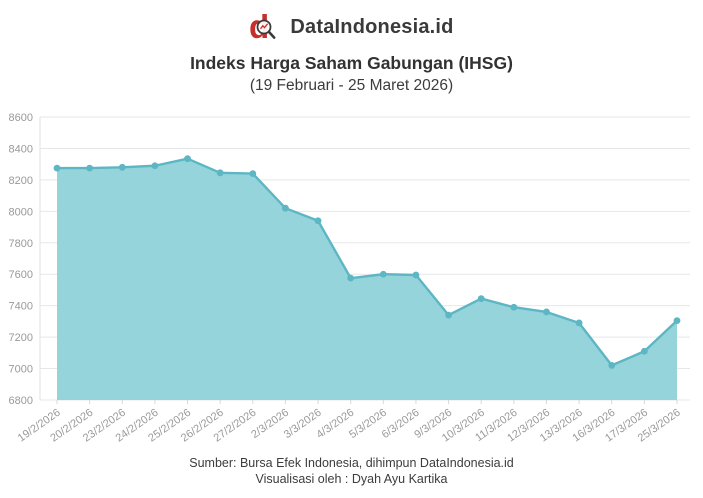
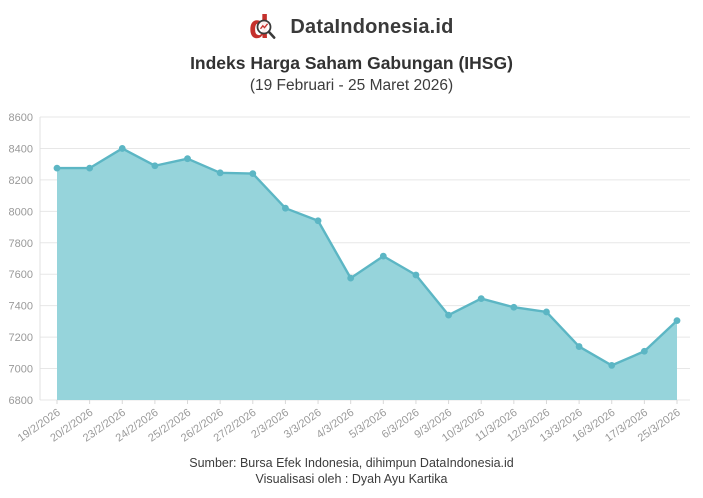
23/2/2026: 8280 -> 8400
5/3/2026: 7600 -> 7720
13/3/2026: 7290 -> 7140
